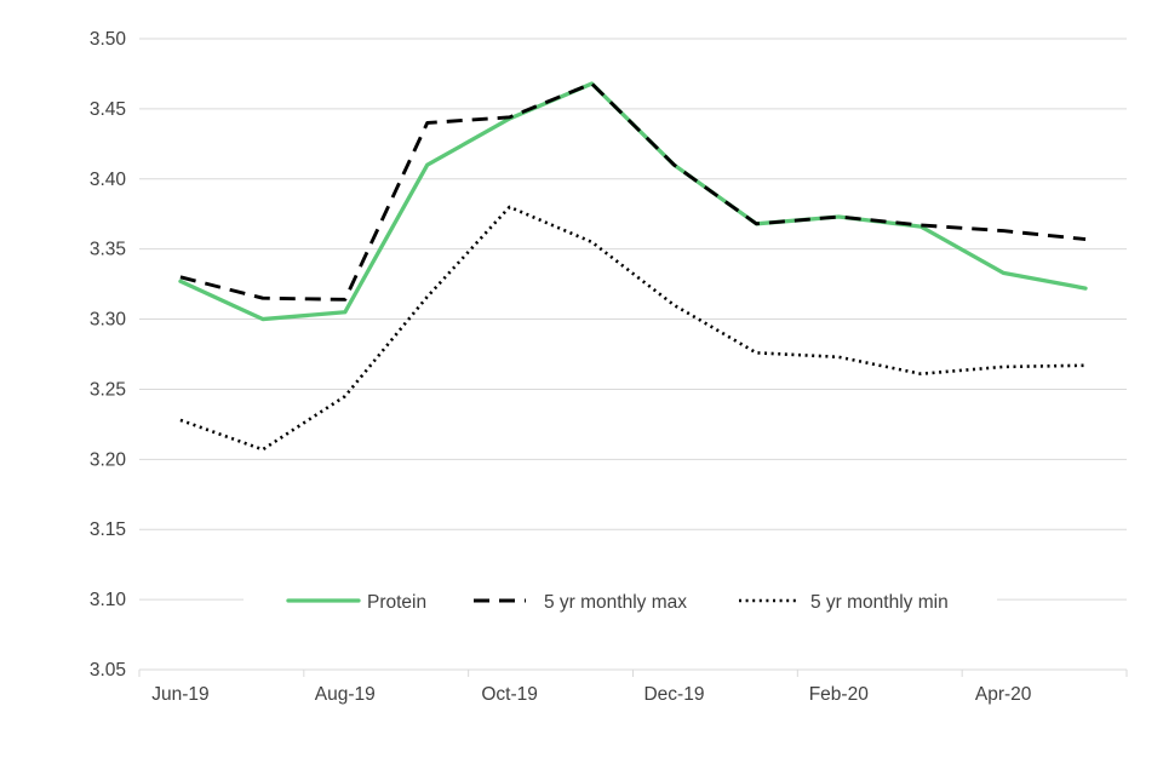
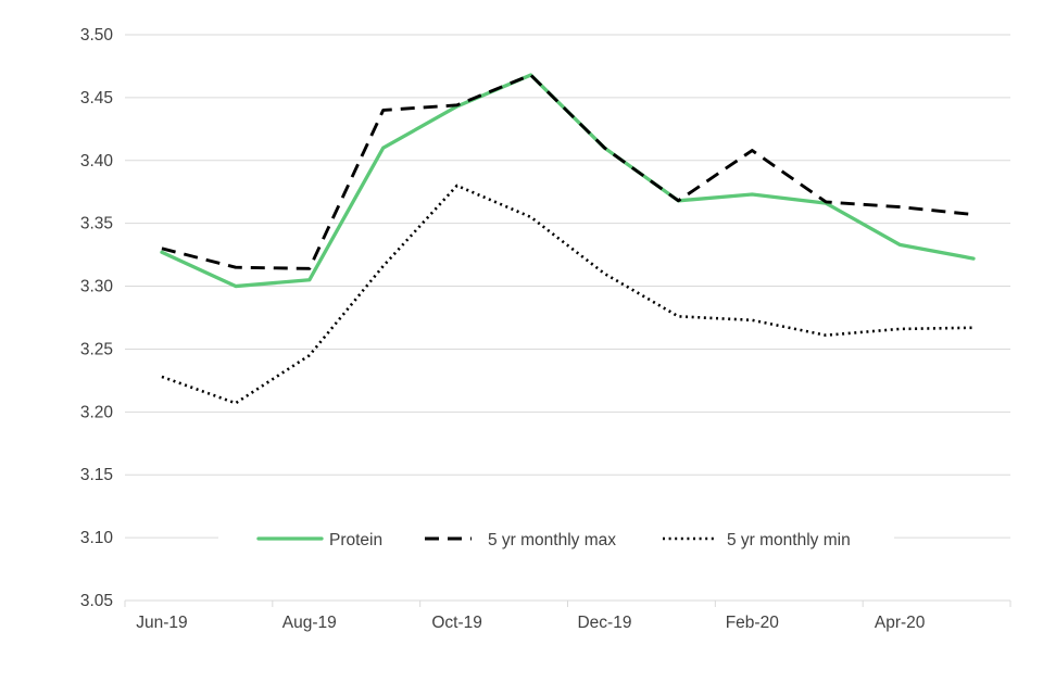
5 yr monthly max/Feb-20: 3.373 -> 3.408
